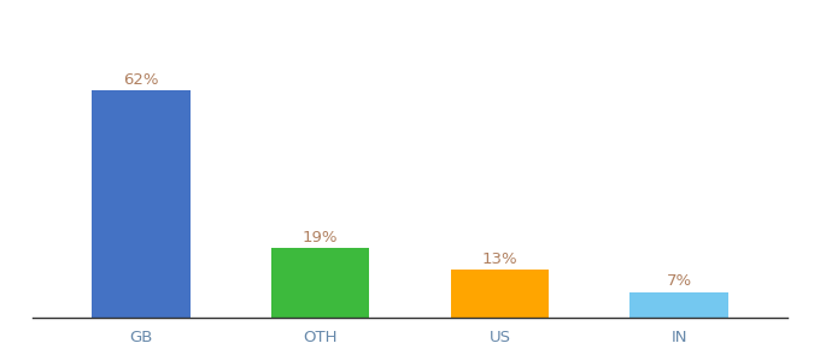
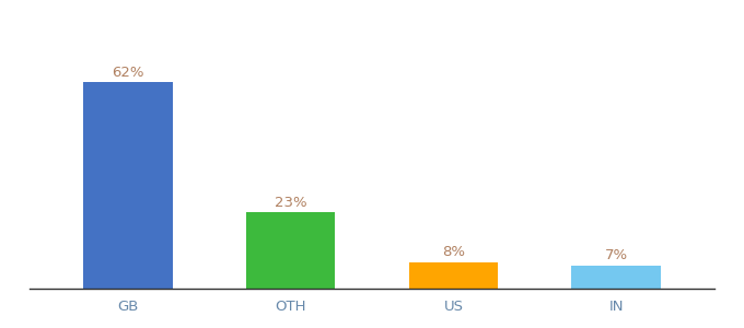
OTH: 19% -> 23%
US: 13% -> 8%
